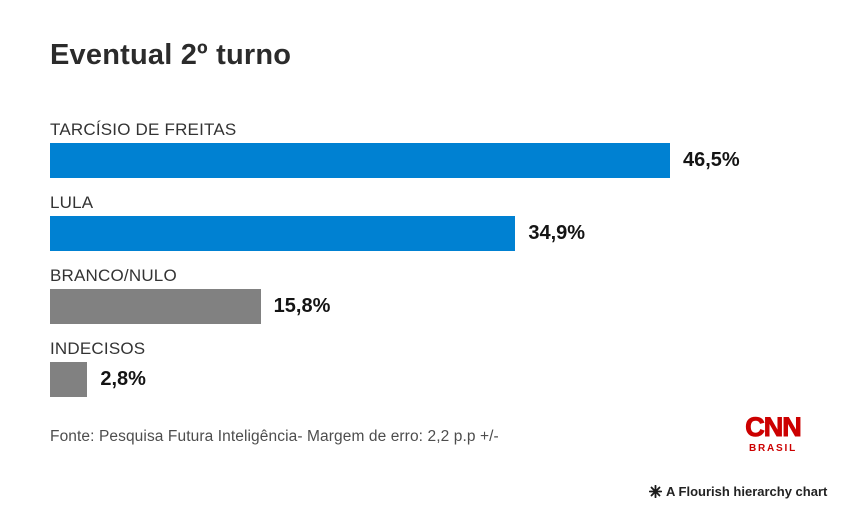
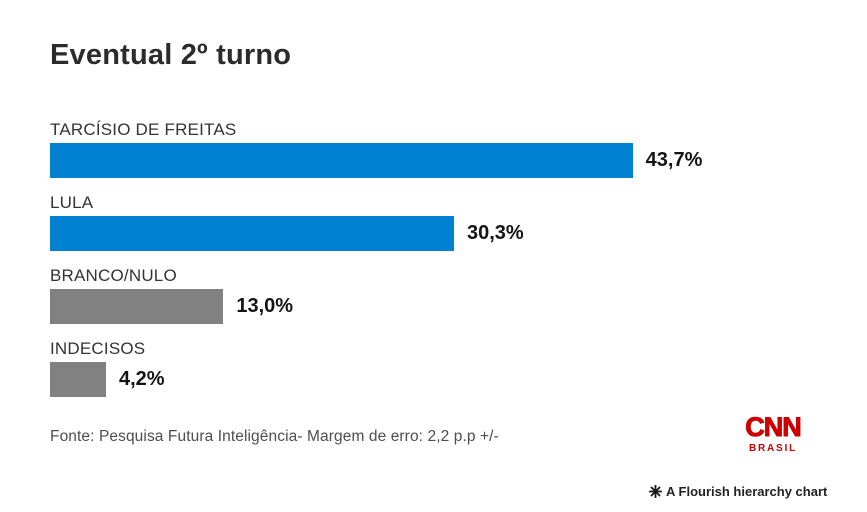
TARCÍSIO DE FREITAS: 46,5% -> 43,7%
LULA: 34,9% -> 30,3%
BRANCO/NULO: 15,8% -> 13,0%
INDECISOS: 2,8% -> 4,2%
